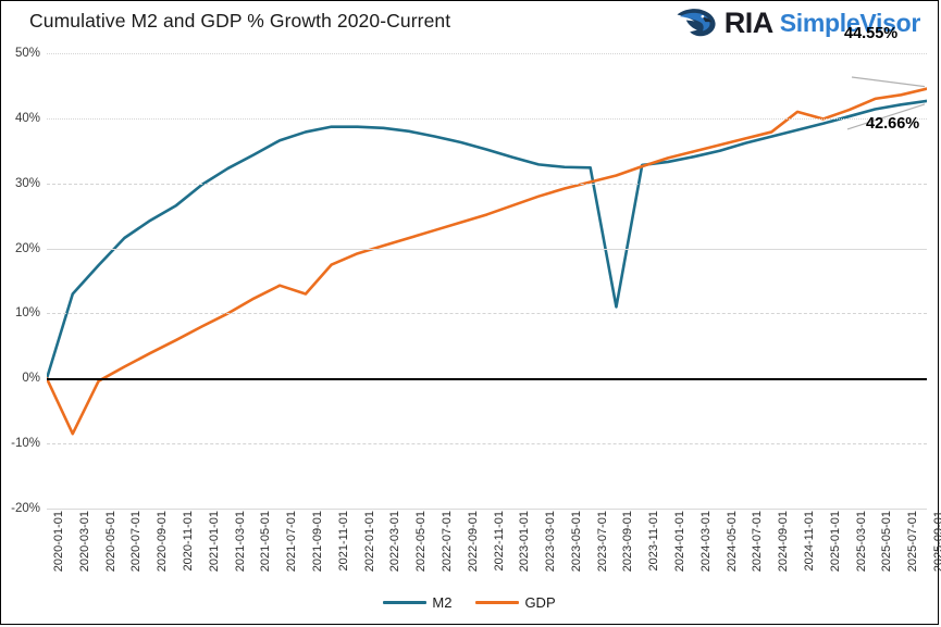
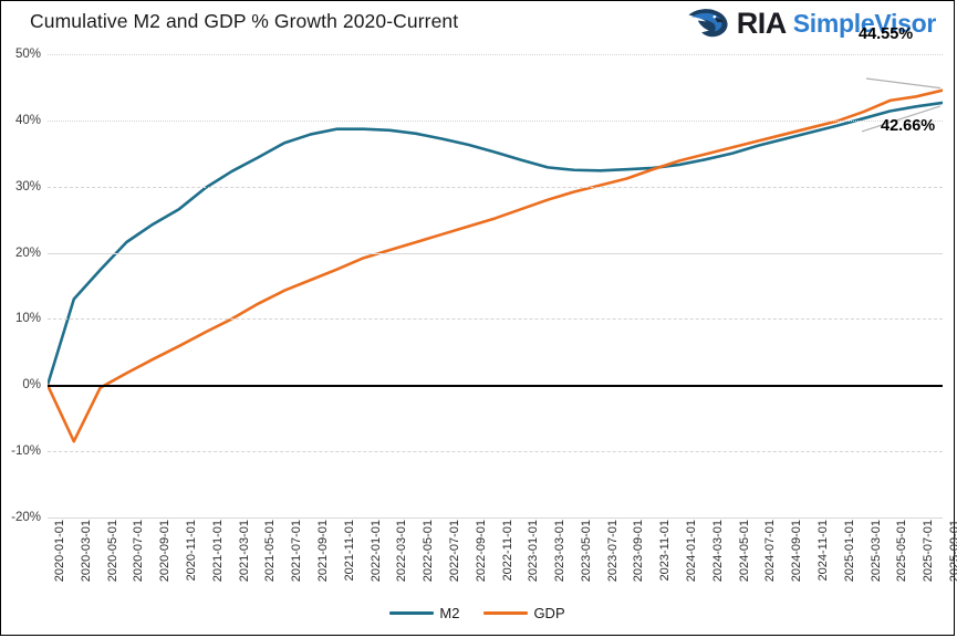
GDP/2021-09-01: 13% -> 16%
M2/2023-09-01: 11% -> 33%
GDP/2024-11-01: 41% -> 39%
